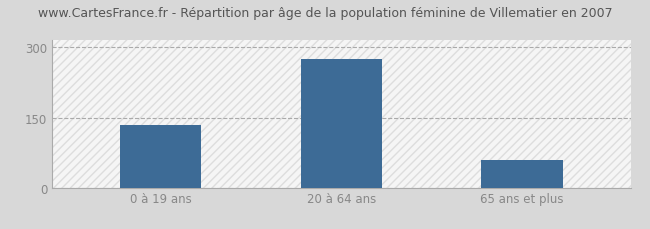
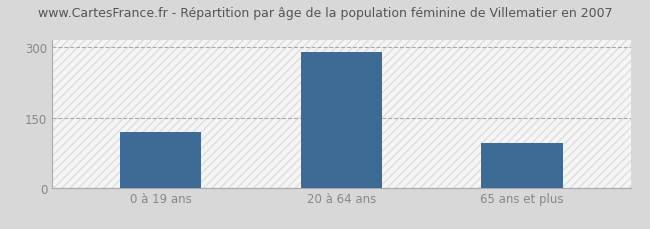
0 à 19 ans: 135 -> 120
20 à 64 ans: 275 -> 290
65 ans et plus: 60 -> 95
